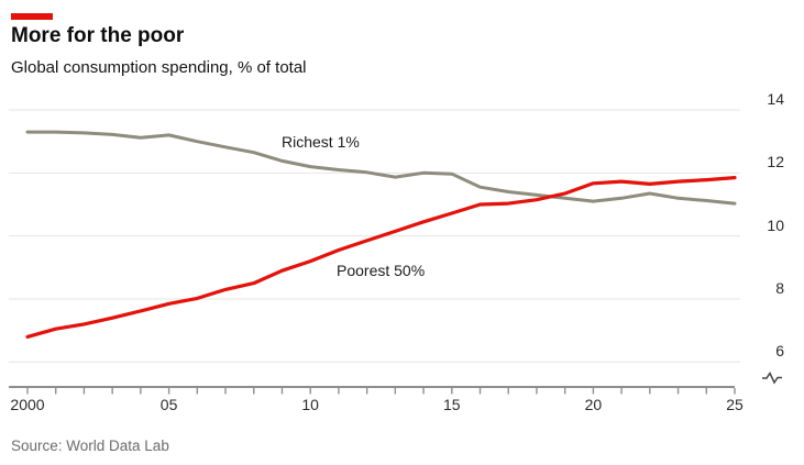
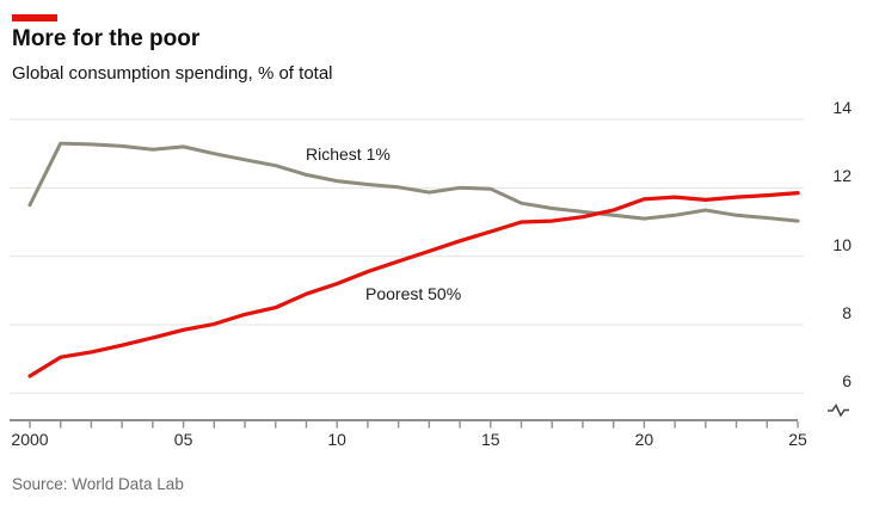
Richest 1%/2000: 13.3 -> 11.5
Poorest 50%/2000: 6.8 -> 6.5
